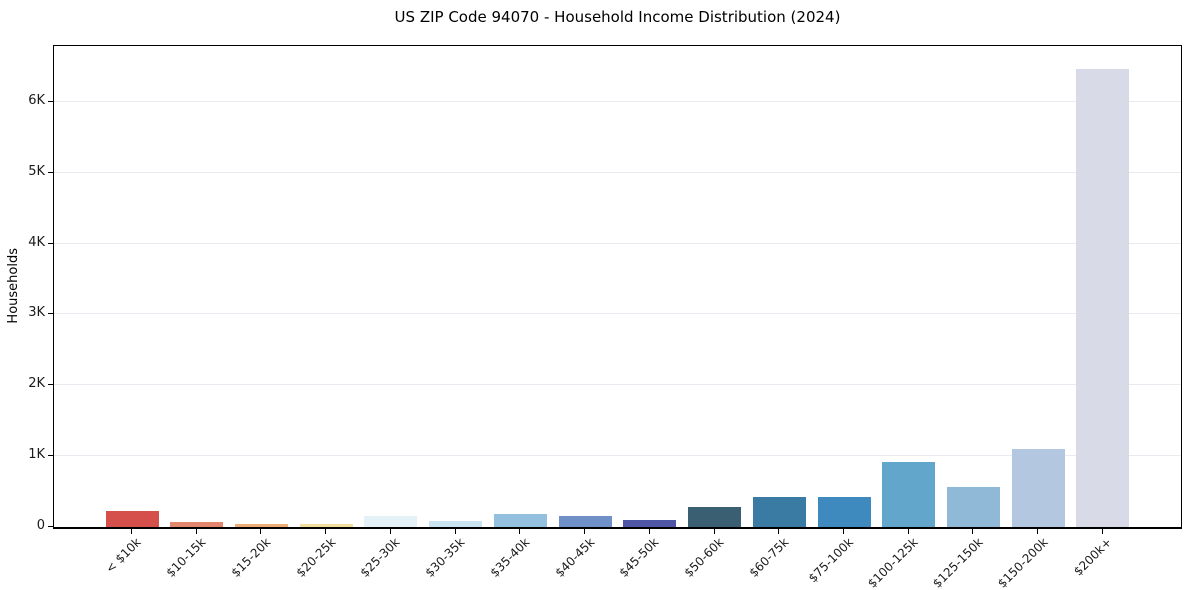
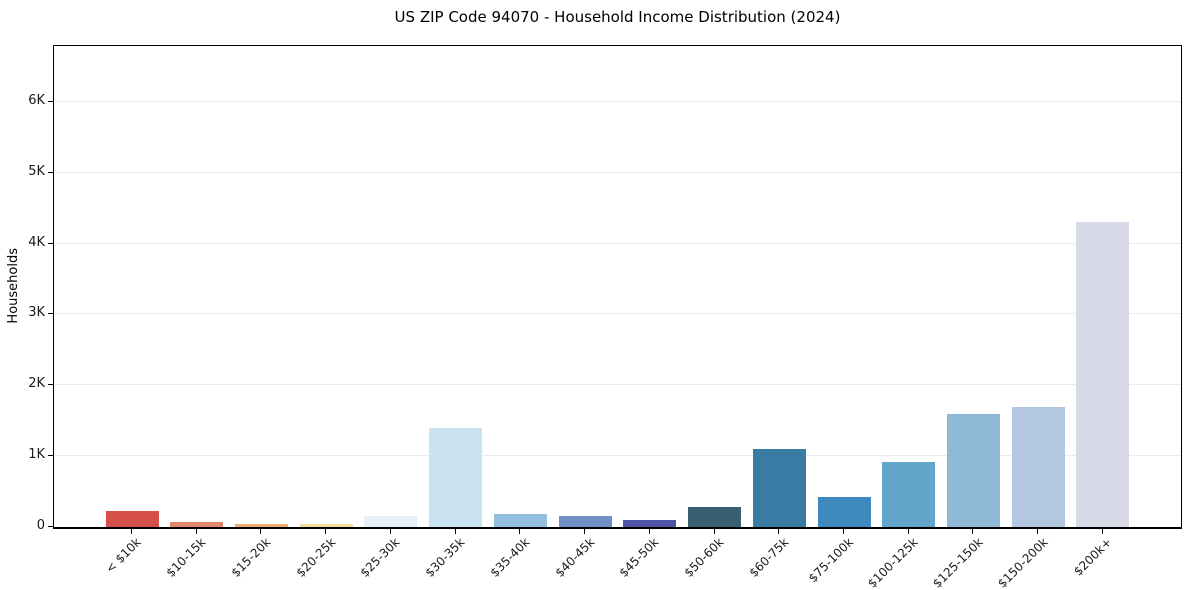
$30-35k: 0.1K -> 1.4K
$60-75k: 0.4K -> 1.1K
$125-150k: 0.6K -> 1.6K
$150-200k: 1.1K -> 1.7K
$200k+: 6.5K -> 4.3K
